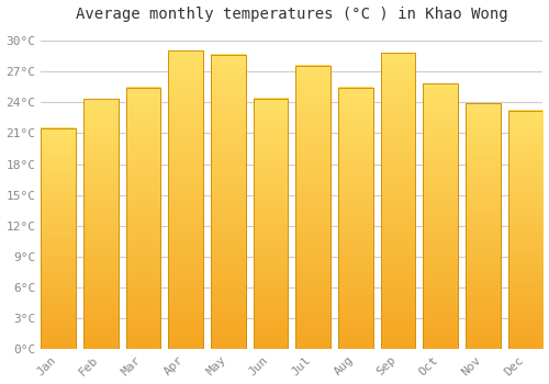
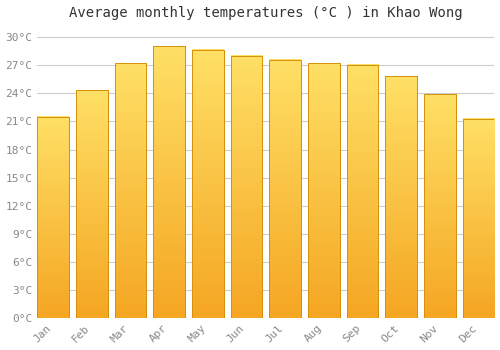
Mar: 25.4°C -> 27.2°C
Jun: 24.4°C -> 28.0°C
Aug: 25.4°C -> 27.2°C
Sep: 28.8°C -> 27.0°C
Dec: 23.2°C -> 21.3°C
